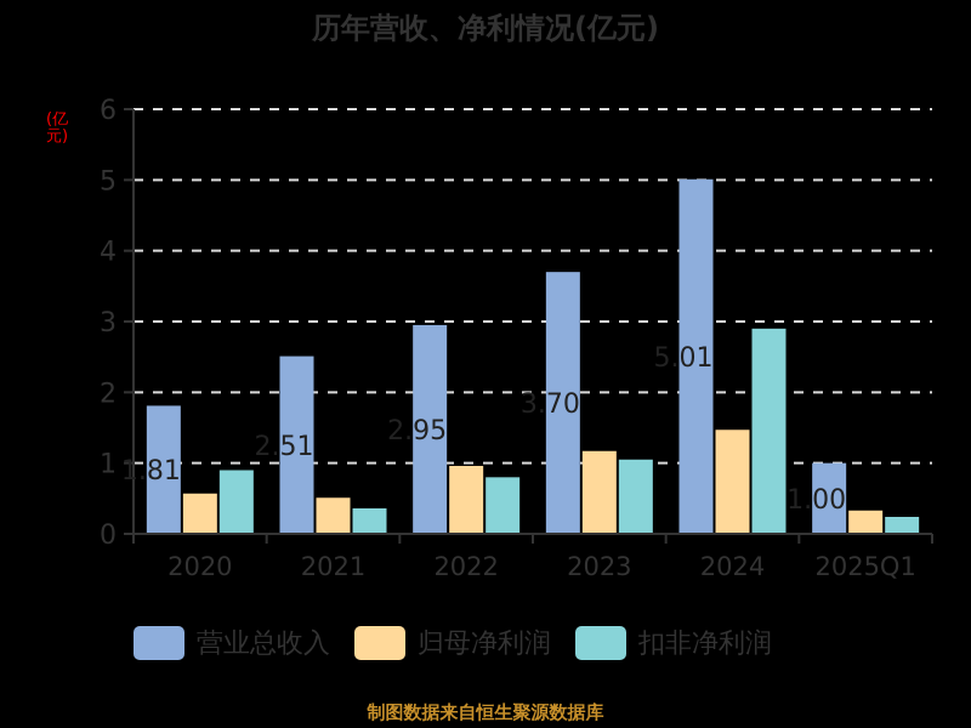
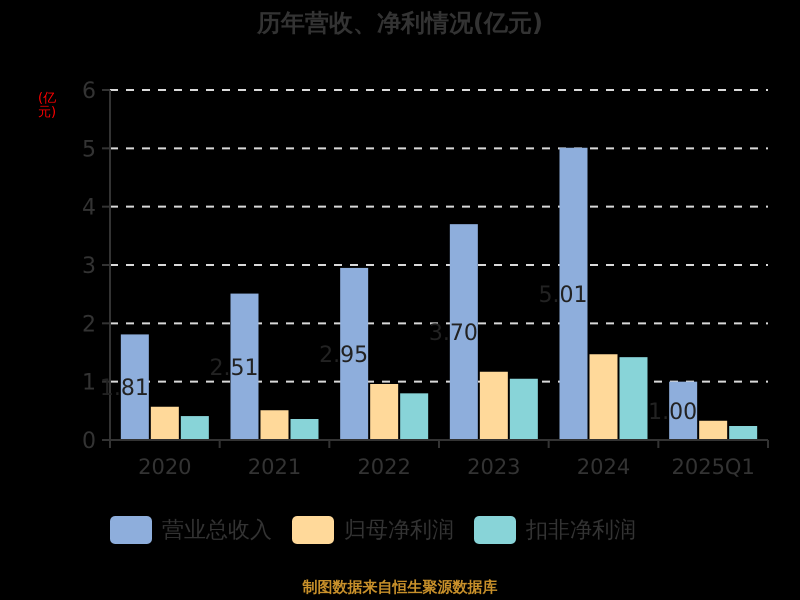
扣非净利润/2020: 0.9 -> 0.4
扣非净利润/2024: 2.9 -> 1.4
